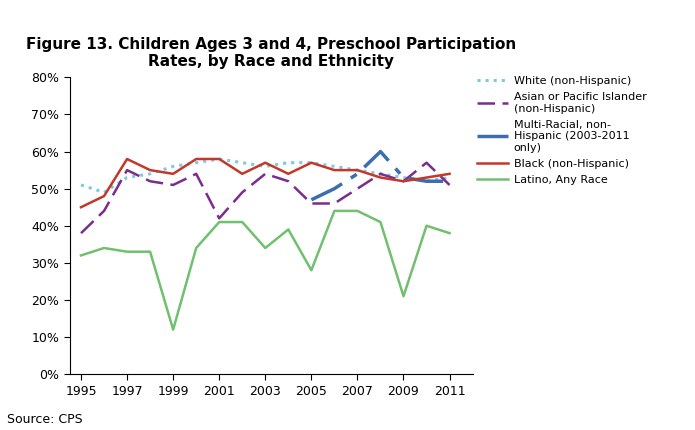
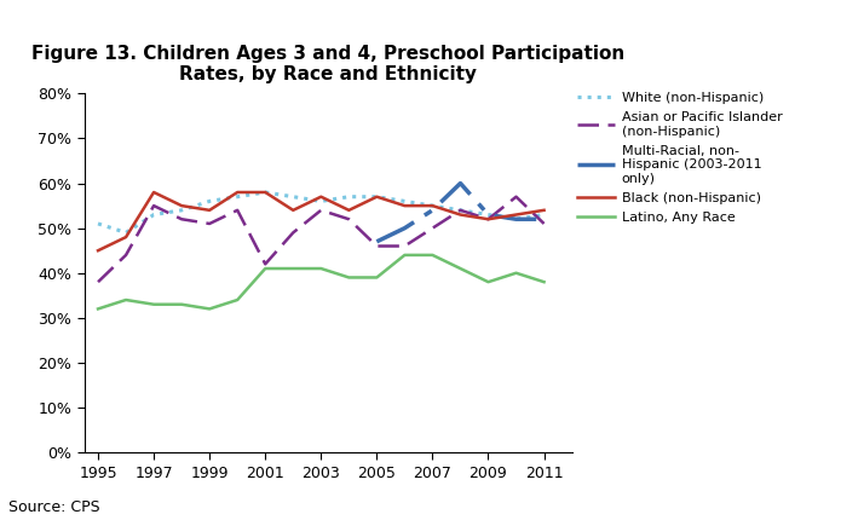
Latino, Any Race/1999: 12% -> 32%
Latino, Any Race/2003: 34% -> 41%
Latino, Any Race/2005: 28% -> 39%
Latino, Any Race/2009: 21% -> 38%
